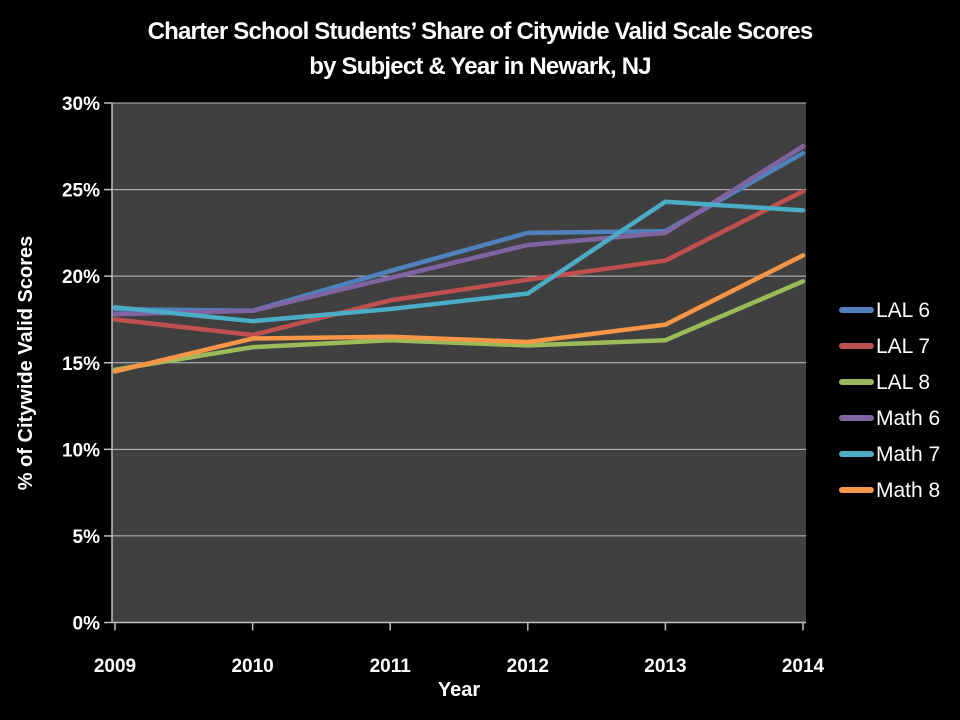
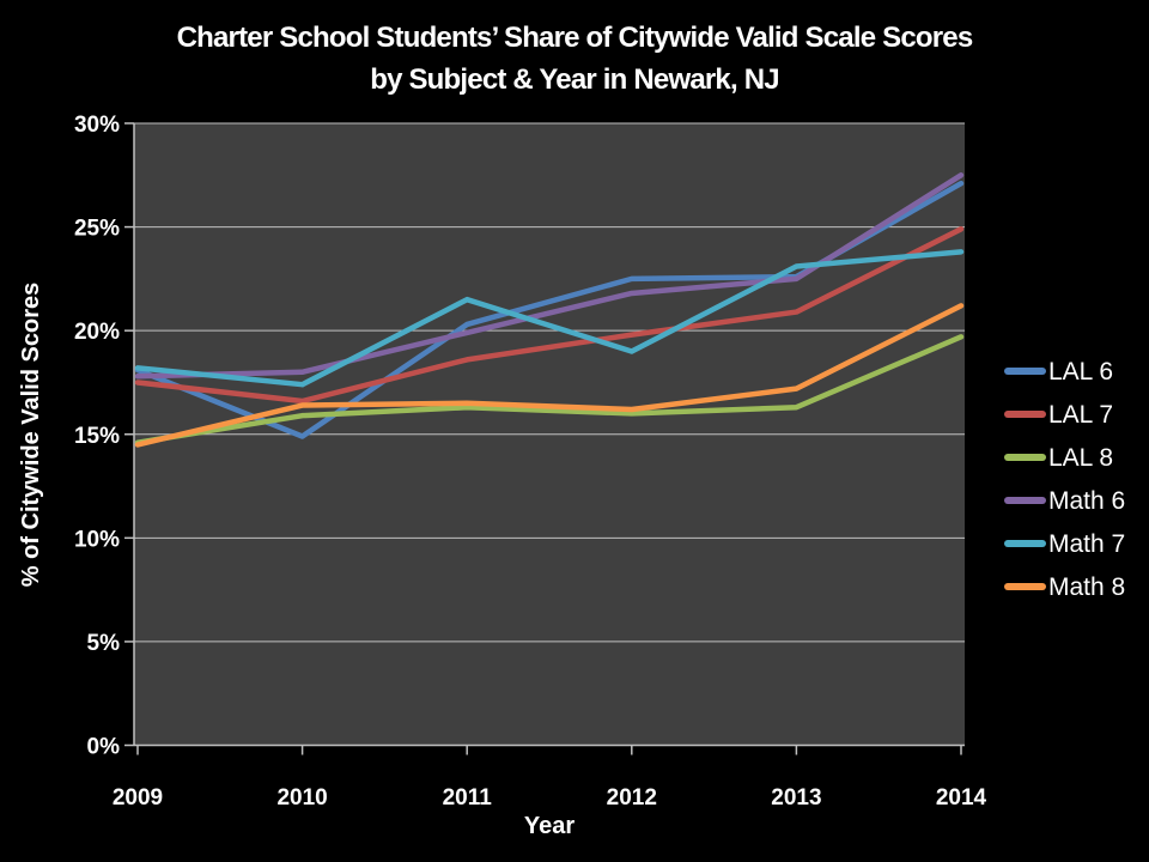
LAL 6/2010: 18.0% -> 14.9%
Math 7/2011: 18.1% -> 21.5%
Math 7/2013: 24.3% -> 23.1%
